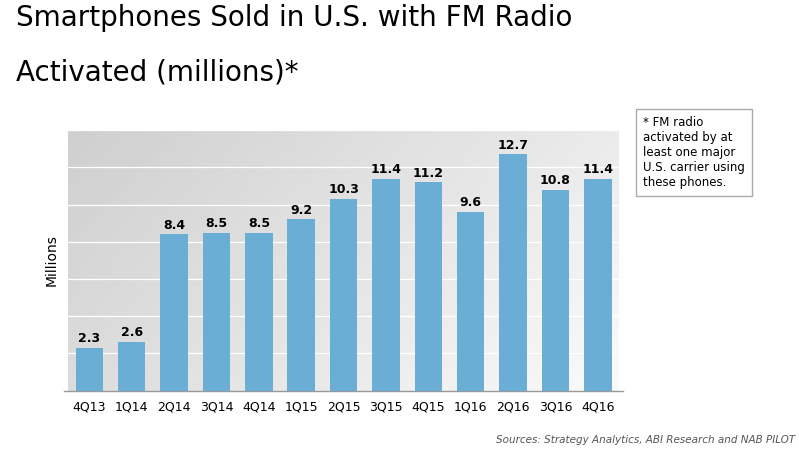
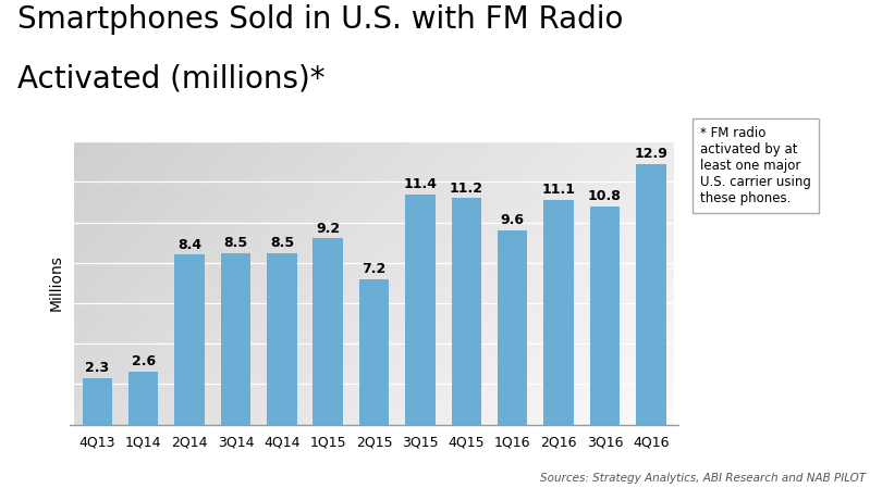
2Q15: 10.3 -> 7.2
2Q16: 12.7 -> 11.1
4Q16: 11.4 -> 12.9
